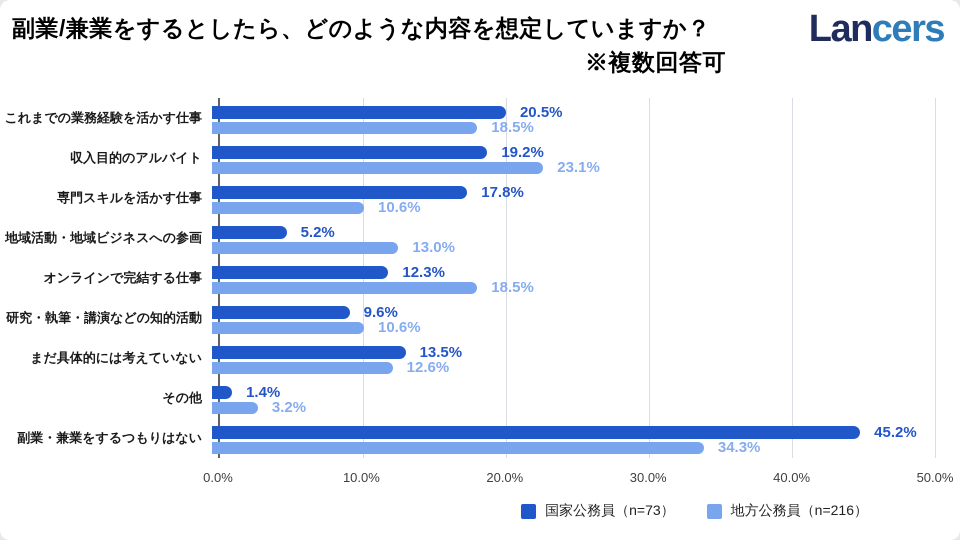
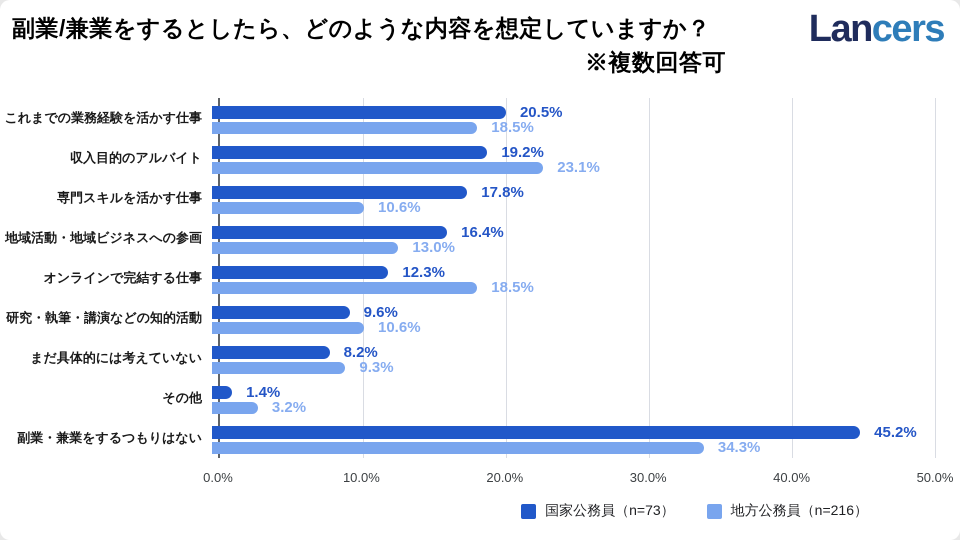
国家公務員（n=73）/地域活動・地域ビジネスへの参画: 5.2% -> 16.4%
国家公務員（n=73）/まだ具体的には考えていない: 13.5% -> 8.2%
地方公務員（n=216）/まだ具体的には考えていない: 12.6% -> 9.3%
